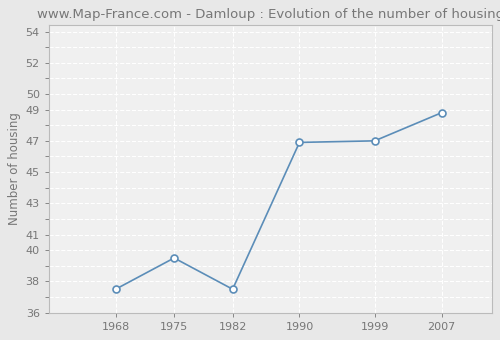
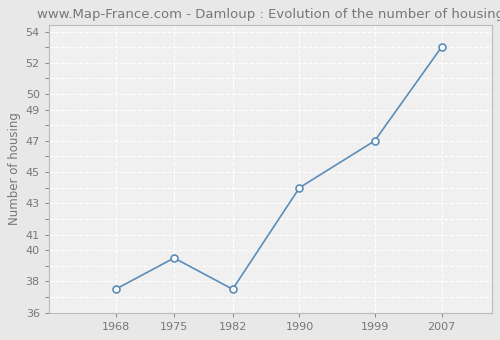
1990: 46.9 -> 44.0
2007: 48.8 -> 53.0
